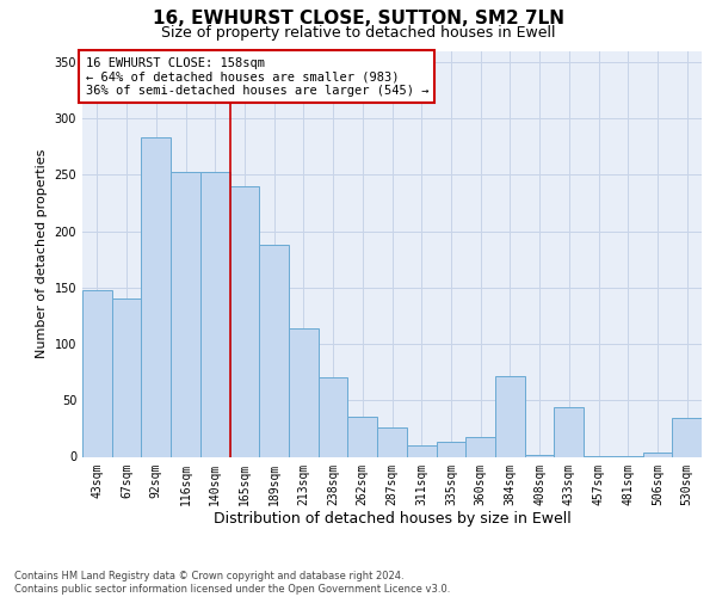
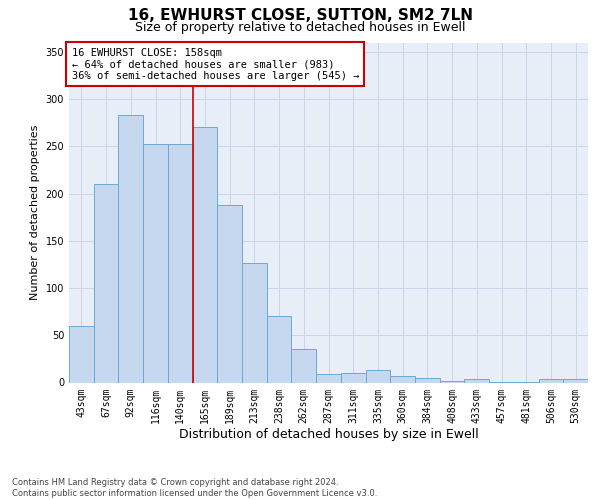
43sqm: 148 -> 60
67sqm: 140 -> 210
165sqm: 240 -> 271
213sqm: 114 -> 127
287sqm: 26 -> 9
360sqm: 18 -> 7
384sqm: 72 -> 5
433sqm: 44 -> 4
530sqm: 34 -> 4
